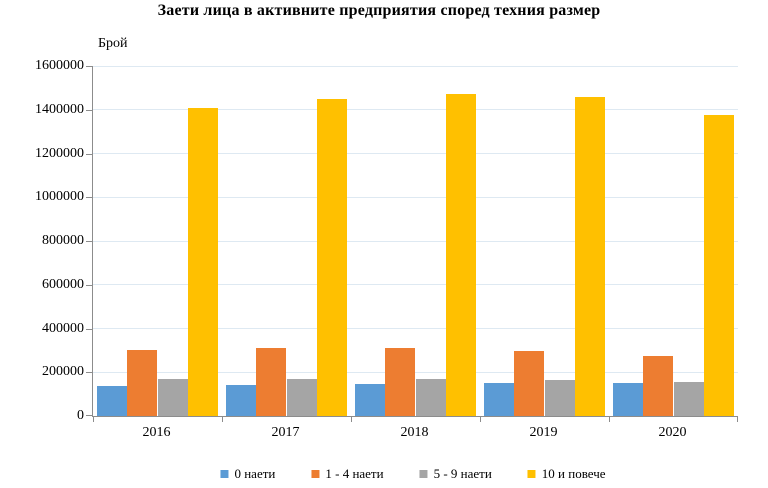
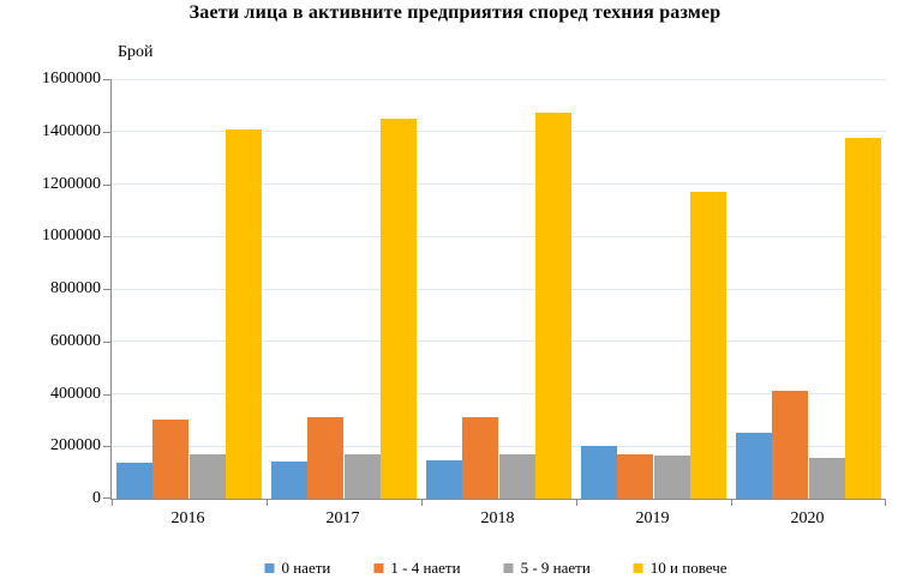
0 наети/2019: 150000 -> 200000
1 - 4 наети/2019: 300000 -> 170000
10 и повече/2019: 1460000 -> 1170000
0 наети/2020: 150000 -> 250000
1 - 4 наети/2020: 280000 -> 410000
